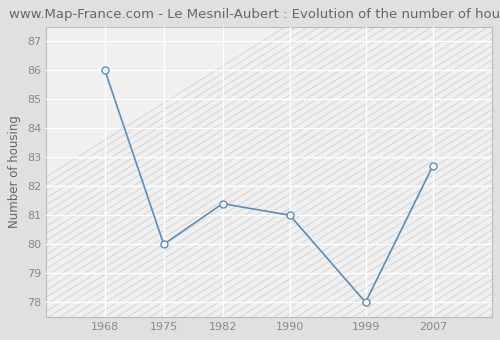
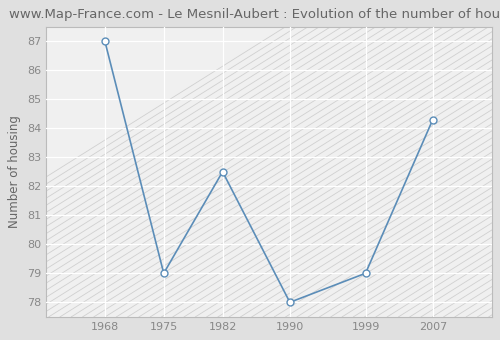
1968: 86.0 -> 87.0
1975: 80.0 -> 79.0
1982: 81.4 -> 82.5
1990: 81.0 -> 78.0
1999: 78.0 -> 79.0
2007: 82.7 -> 84.3
